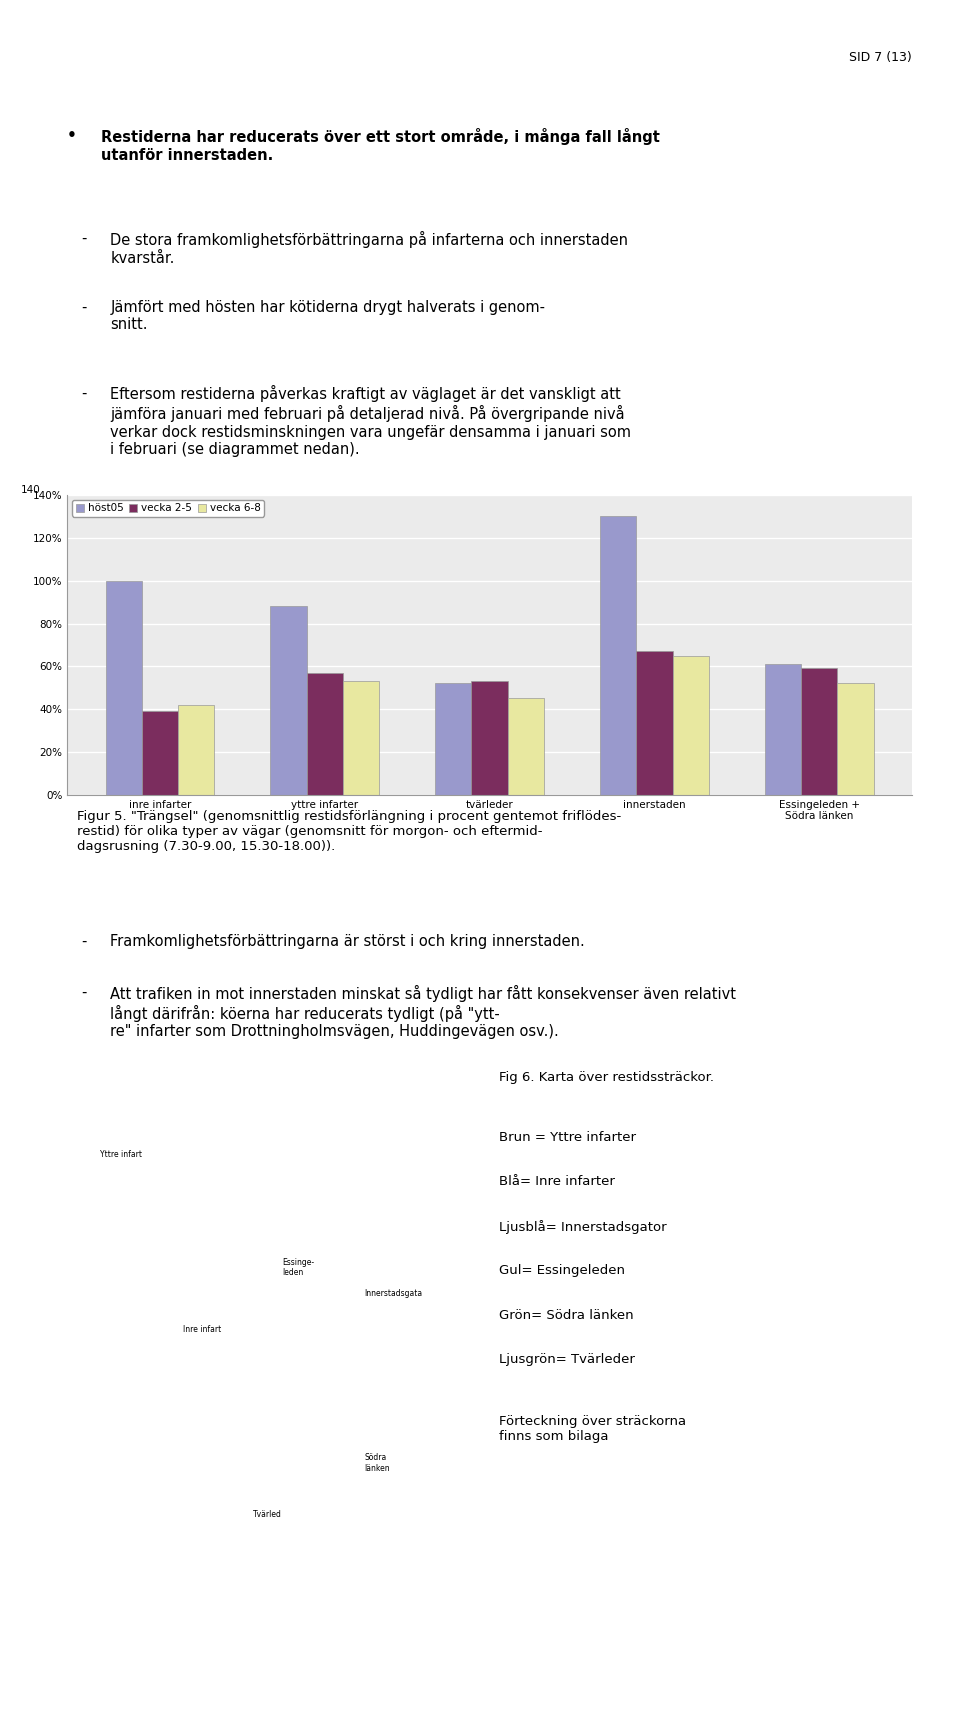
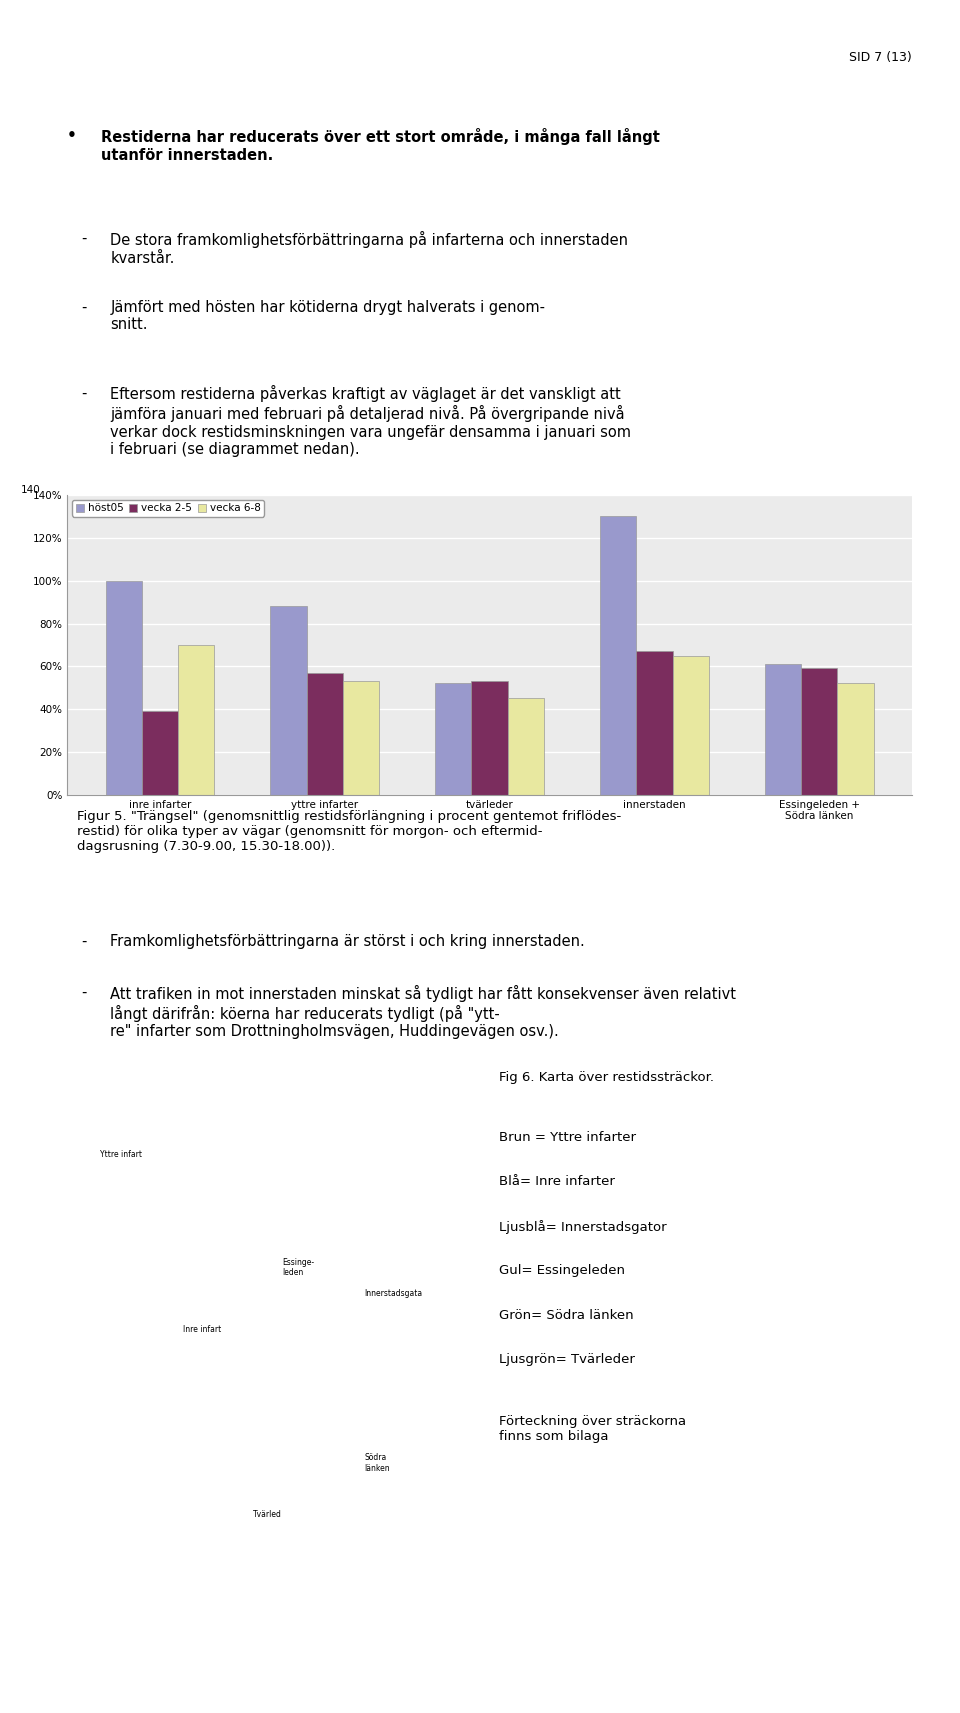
vecka 6-8/inre infarter: 42% -> 70%
